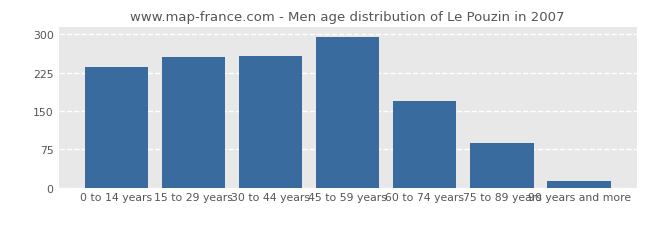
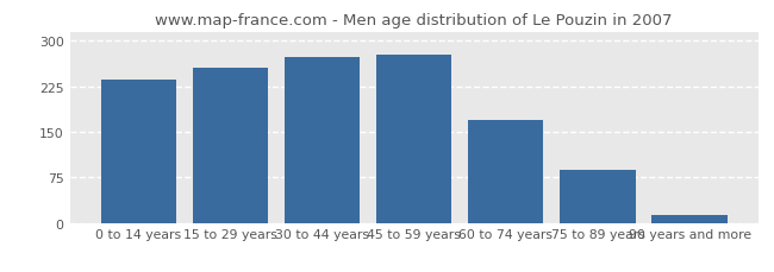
30 to 44 years: 258 -> 274
45 to 59 years: 295 -> 278
